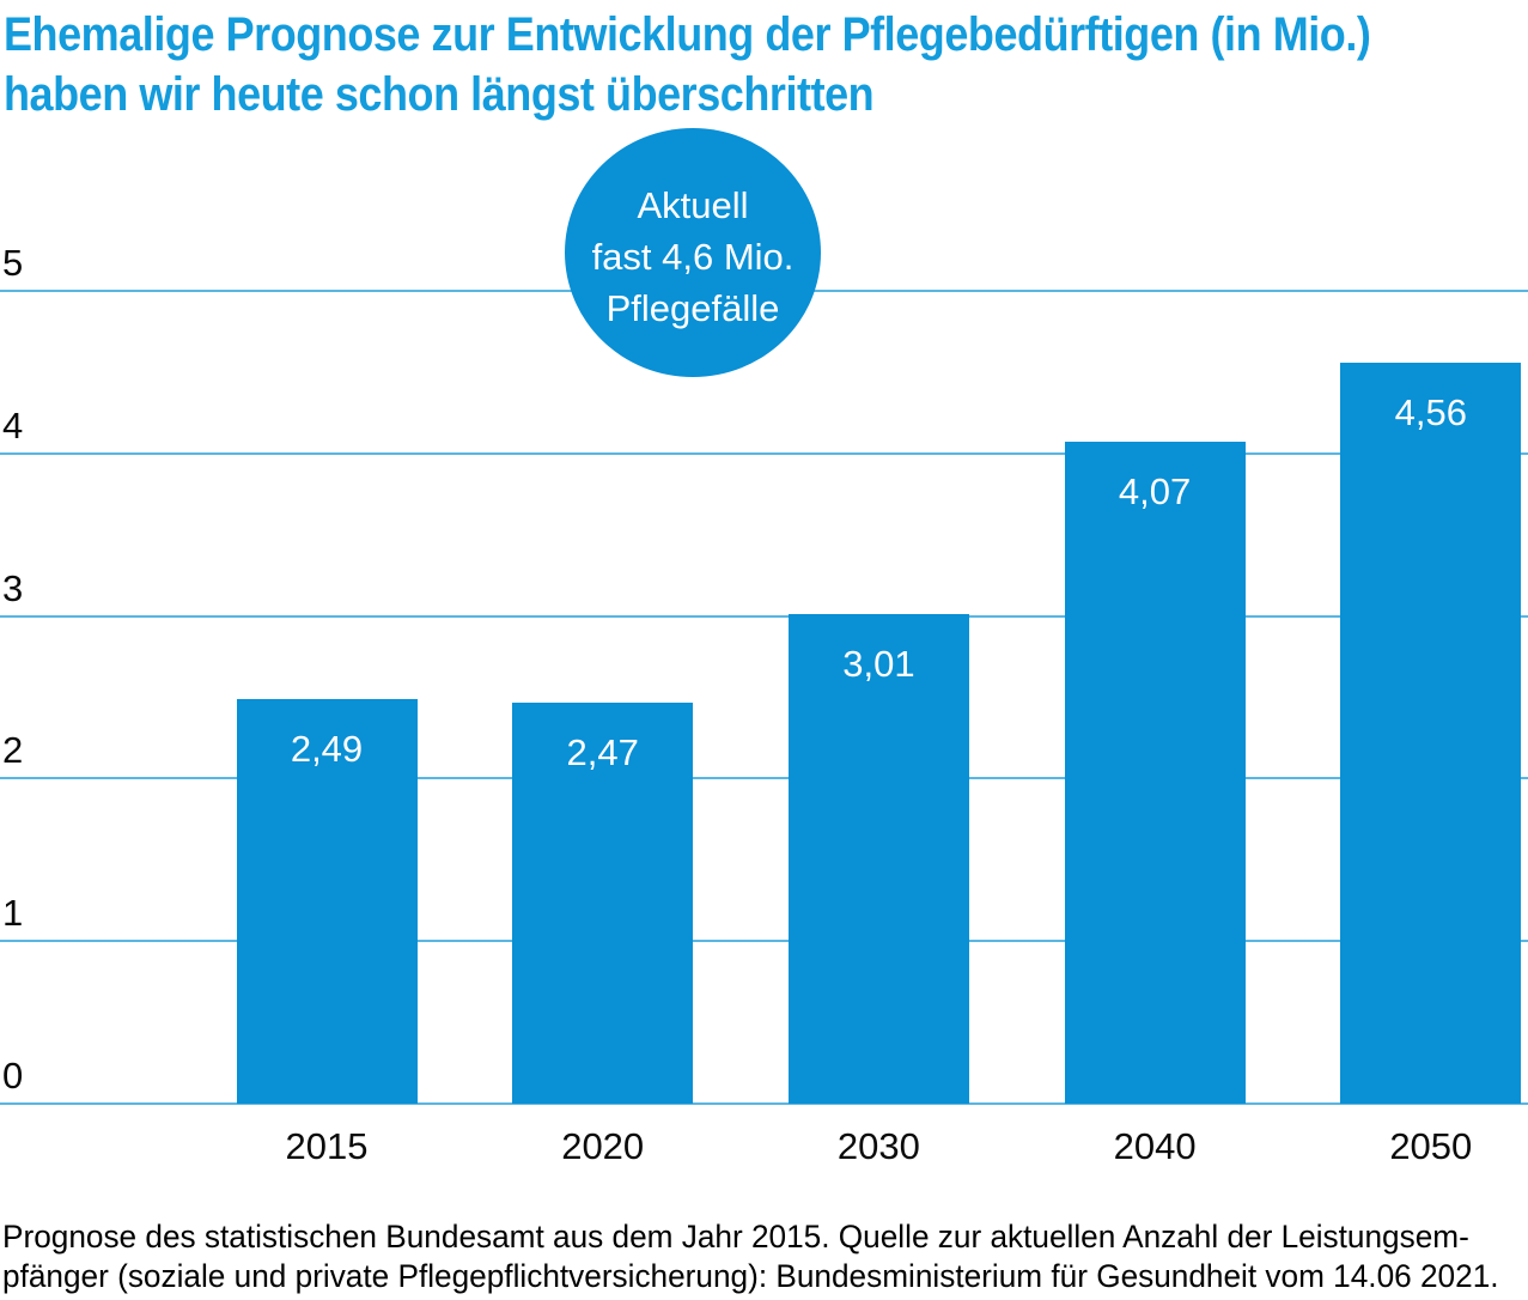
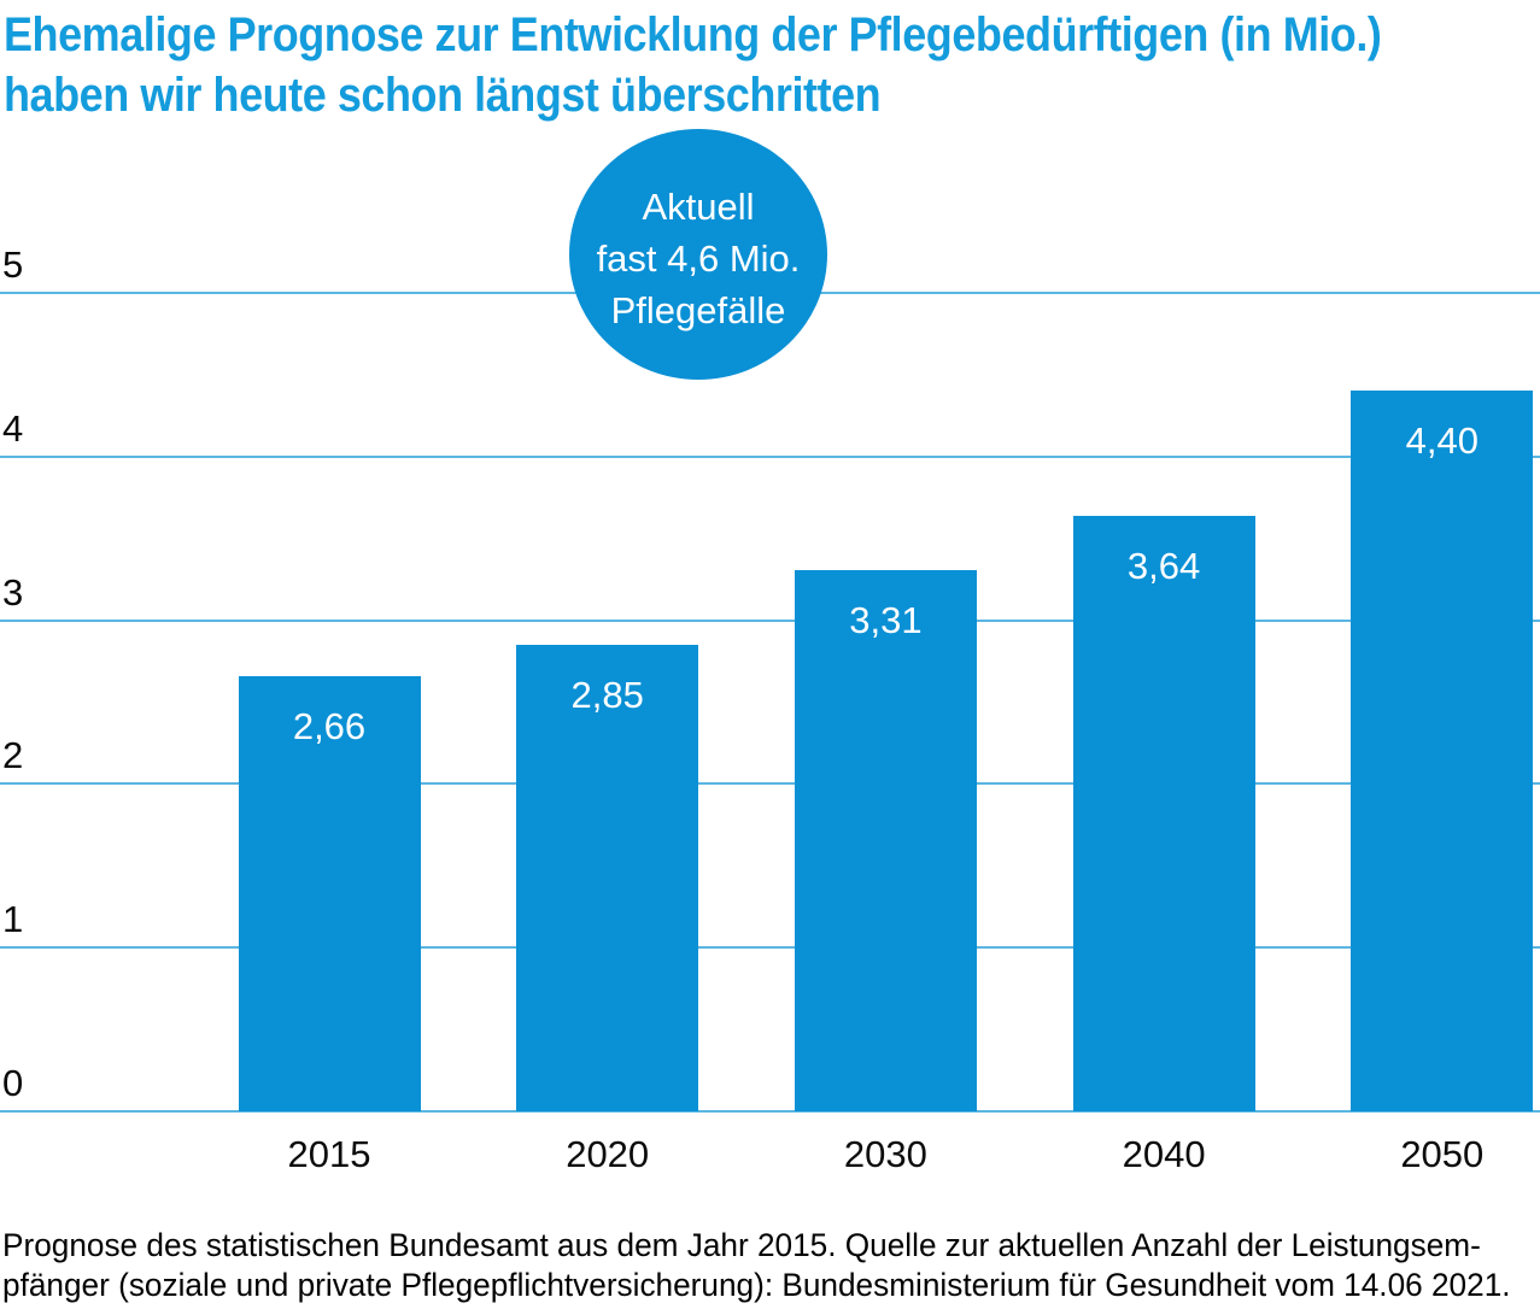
2015: 2,49 -> 2,66
2020: 2,47 -> 2,85
2030: 3,01 -> 3,31
2040: 4,07 -> 3,64
2050: 4,56 -> 4,40
